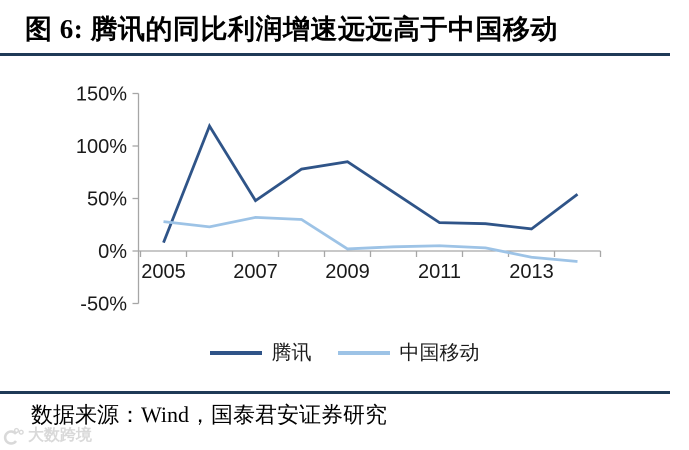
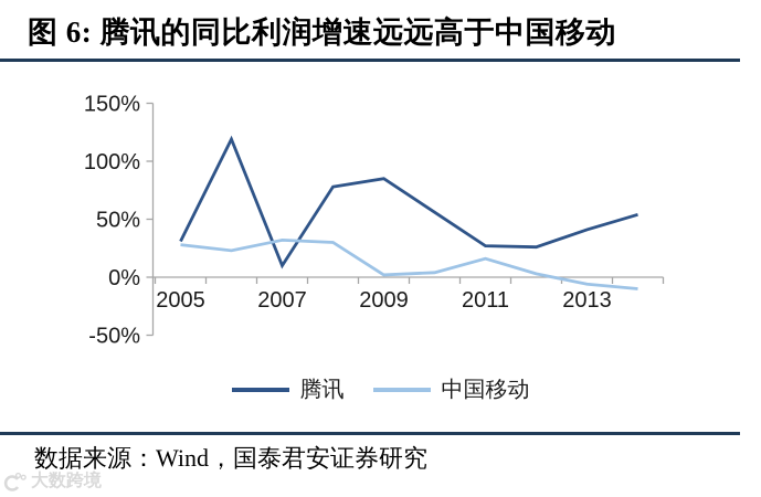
腾讯/2005: 8% -> 31%
腾讯/2007: 48% -> 10%
中国移动/2011: 5% -> 16%
腾讯/2013: 21% -> 41%
